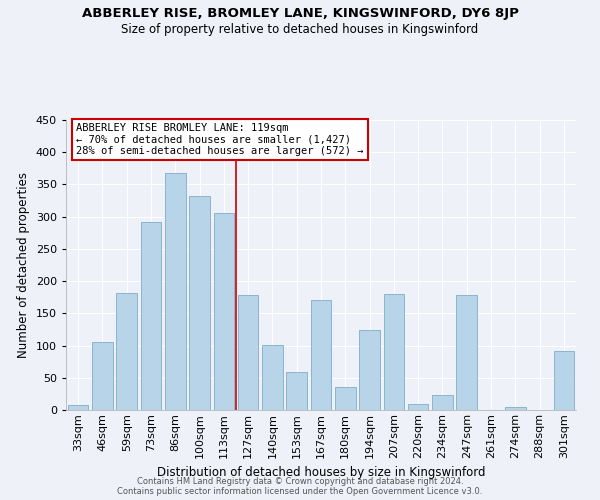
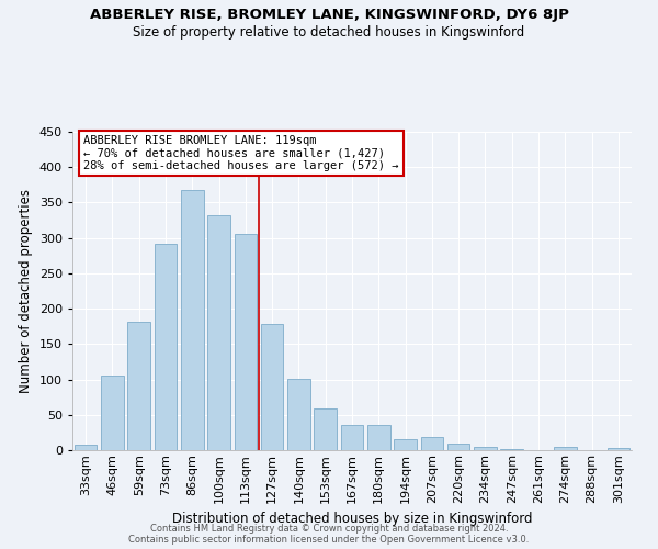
167sqm: 170 -> 36
194sqm: 124 -> 15
207sqm: 180 -> 19
234sqm: 24 -> 5
247sqm: 178 -> 2
301sqm: 92 -> 3
